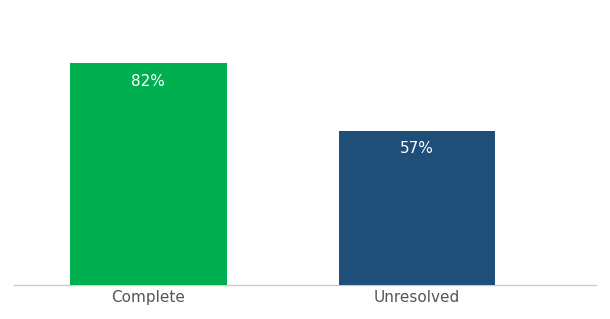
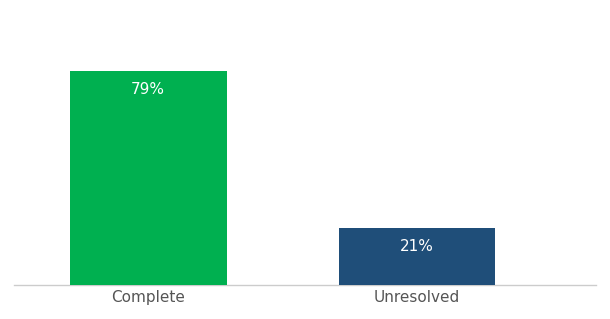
Complete: 82% -> 79%
Unresolved: 57% -> 21%
